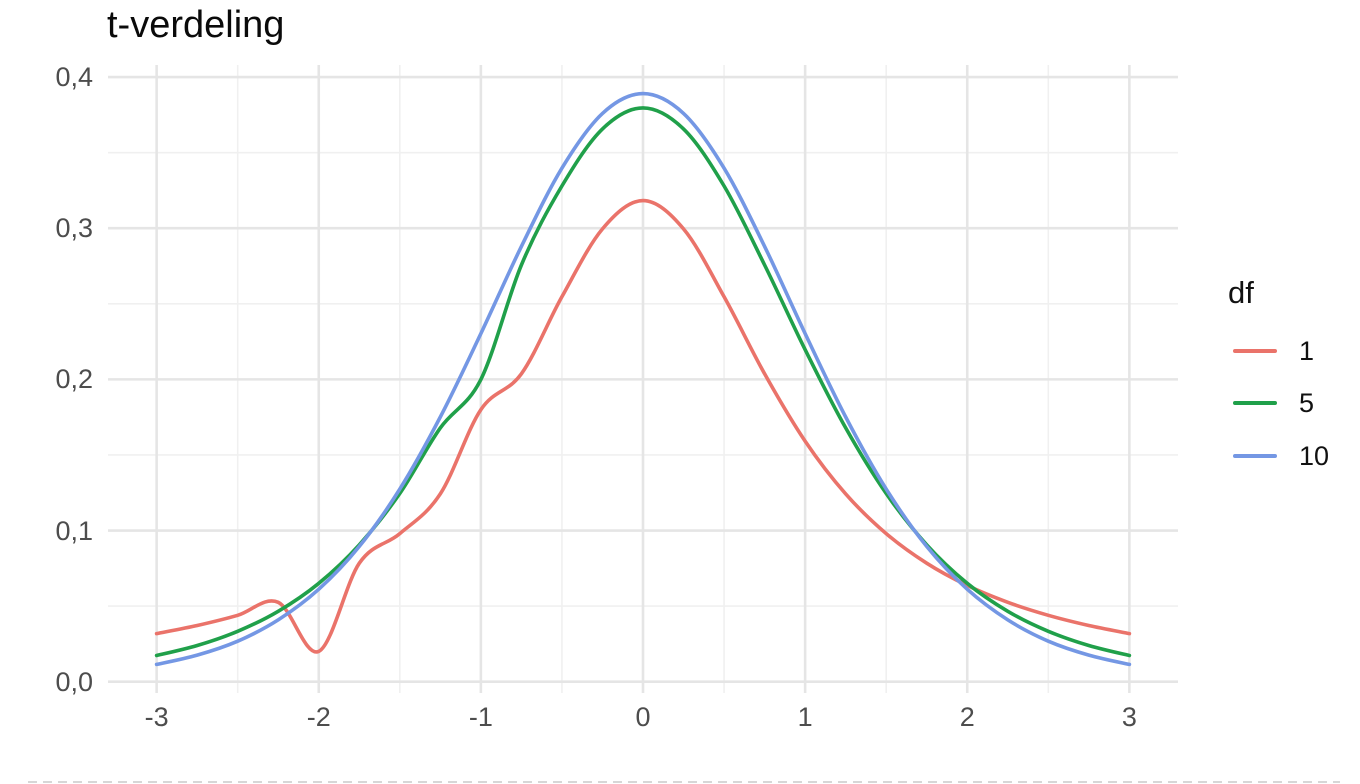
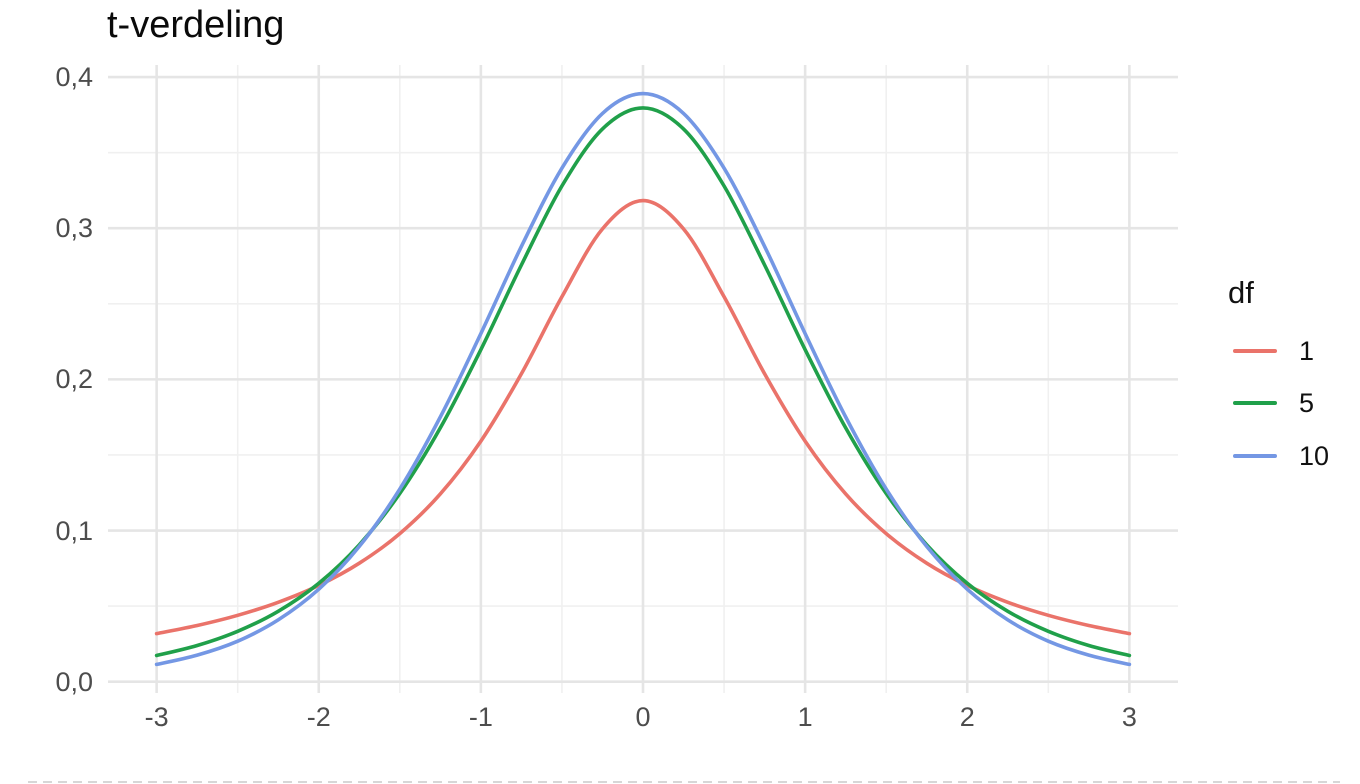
1/-2: 0,02 -> 0,06
1/-1: 0,18 -> 0,16
5/-1: 0,20 -> 0,22
